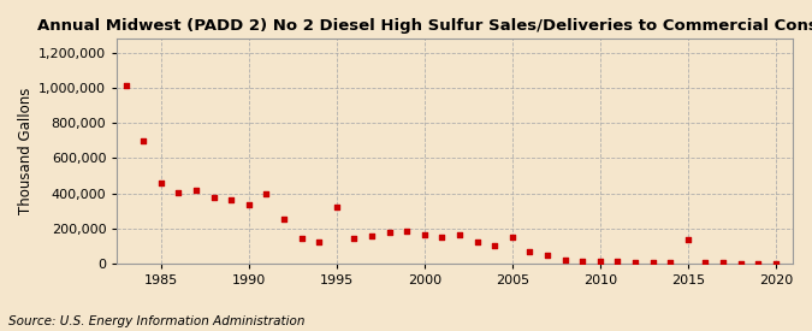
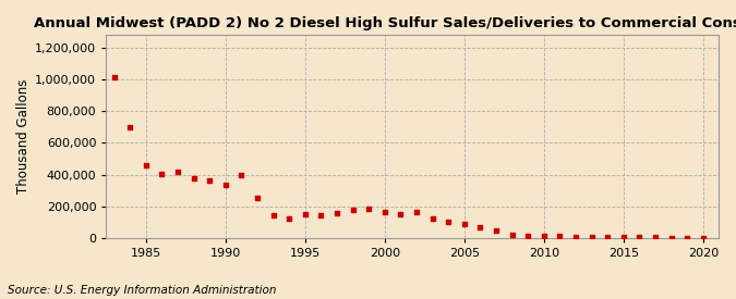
1995: 320,000 -> 150,000
2005: 150,000 -> 90,000
2015: 140,000 -> 0
